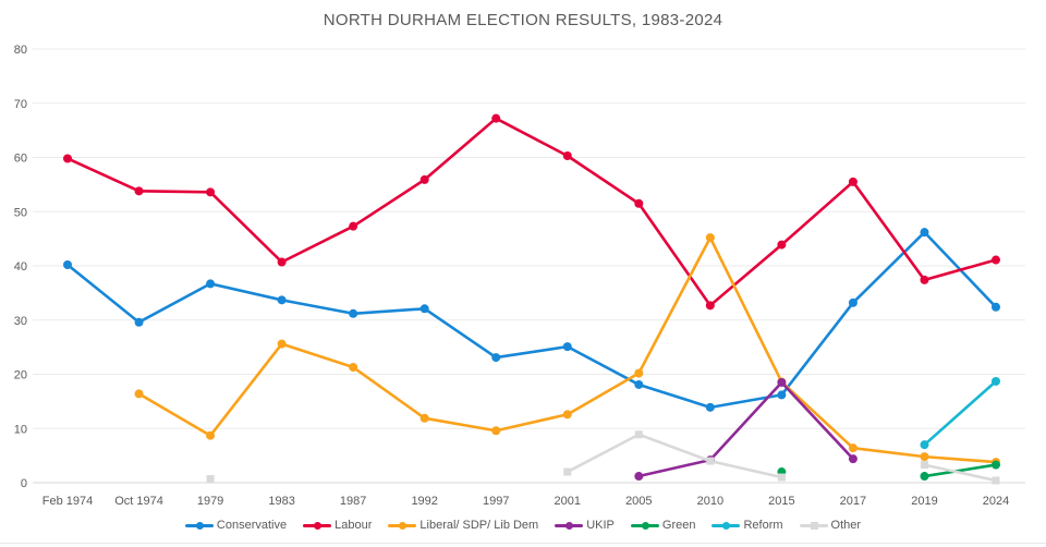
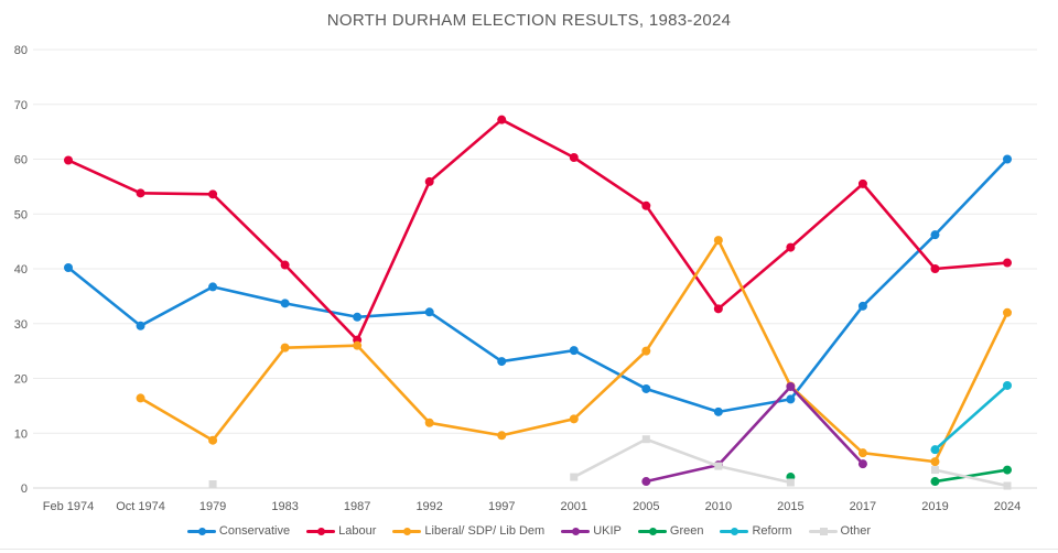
Labour/1987: 47 -> 27
Liberal/ SDP/ Lib Dem/1987: 21 -> 26
Liberal/ SDP/ Lib Dem/2005: 20 -> 25
Labour/2019: 37 -> 40
Conservative/2024: 32 -> 60
Liberal/ SDP/ Lib Dem/2024: 4 -> 32
